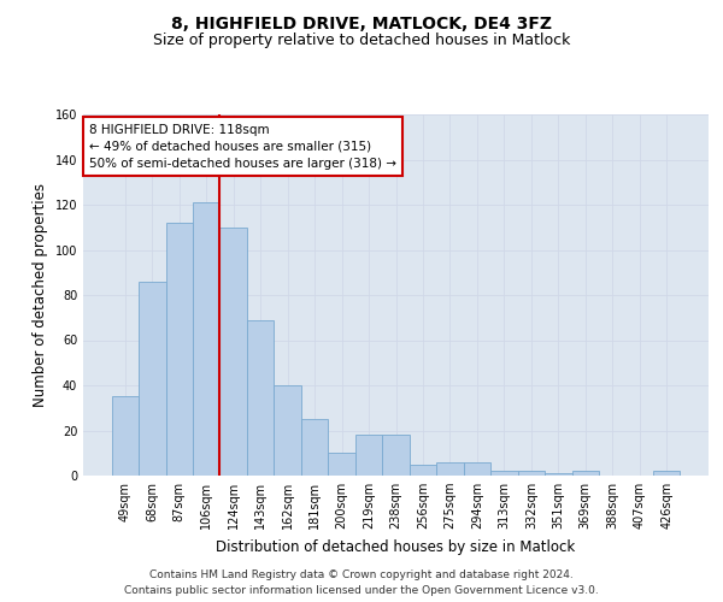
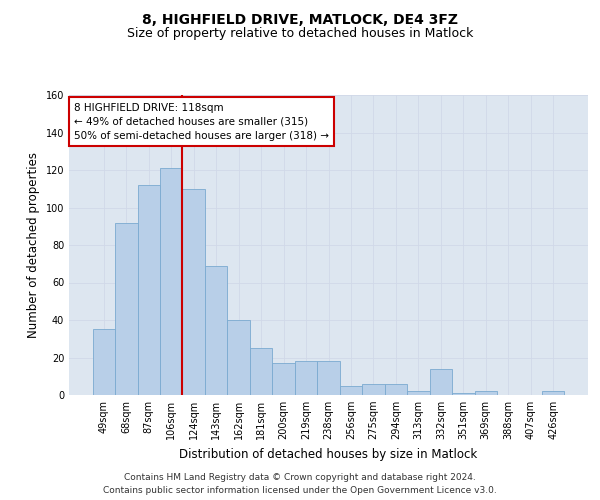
68sqm: 86 -> 92
200sqm: 10 -> 17
332sqm: 2 -> 14
